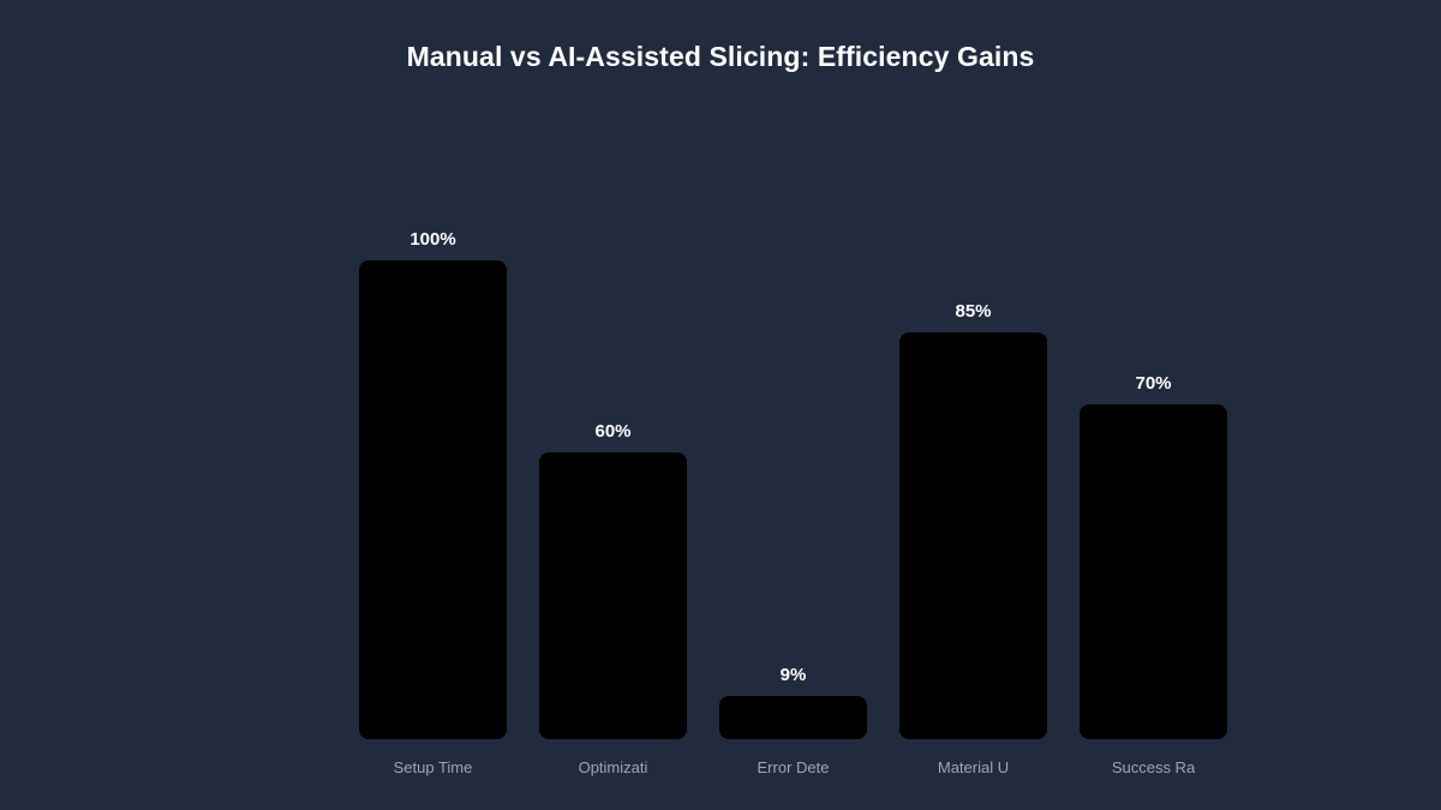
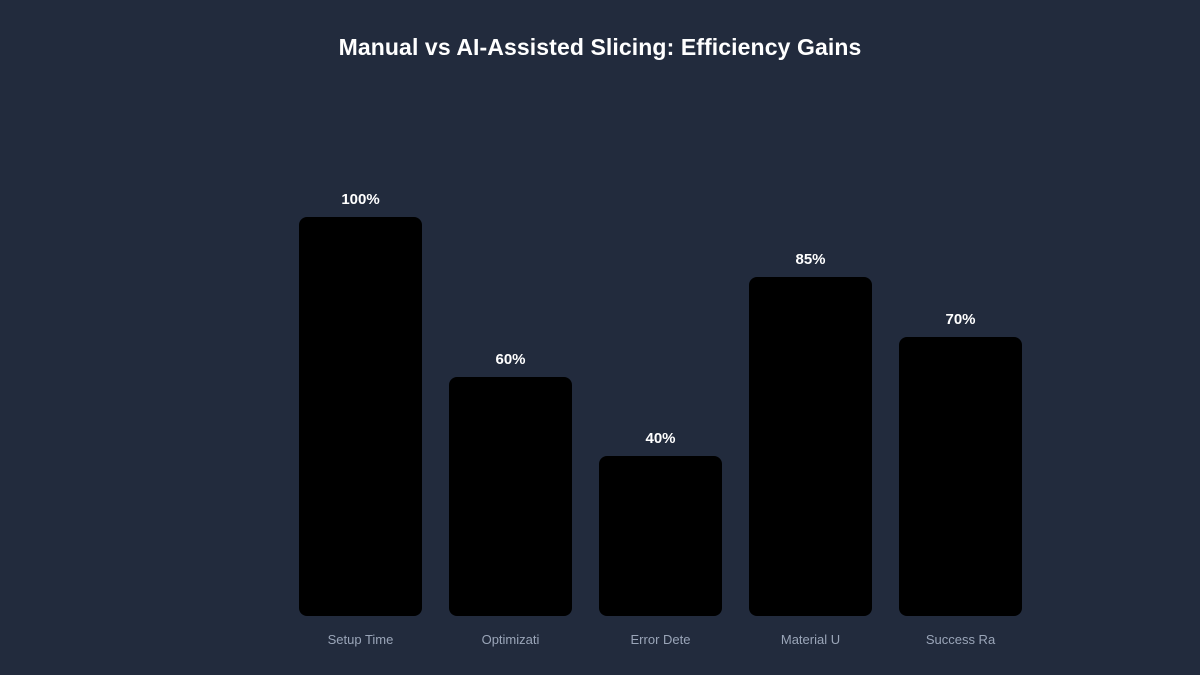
Error Dete: 9% -> 40%
